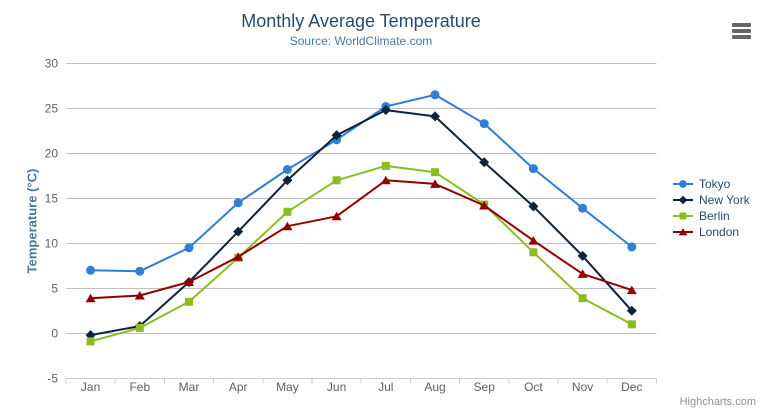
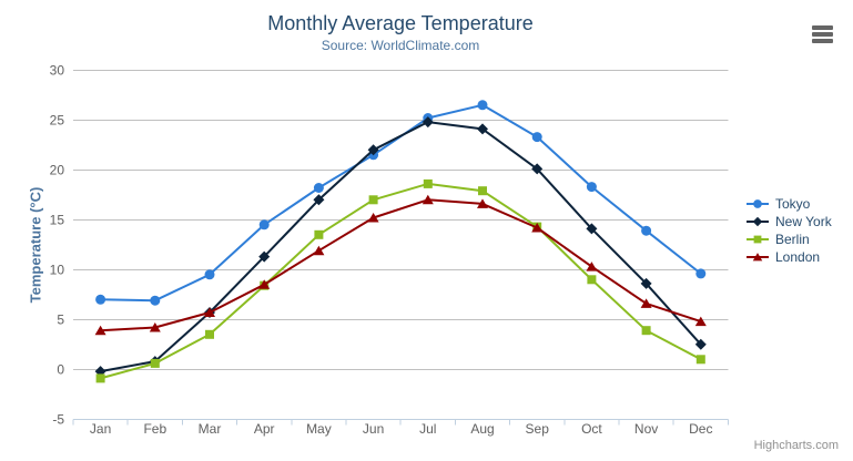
London/Jun: 13 -> 15
New York/Sep: 19 -> 20
